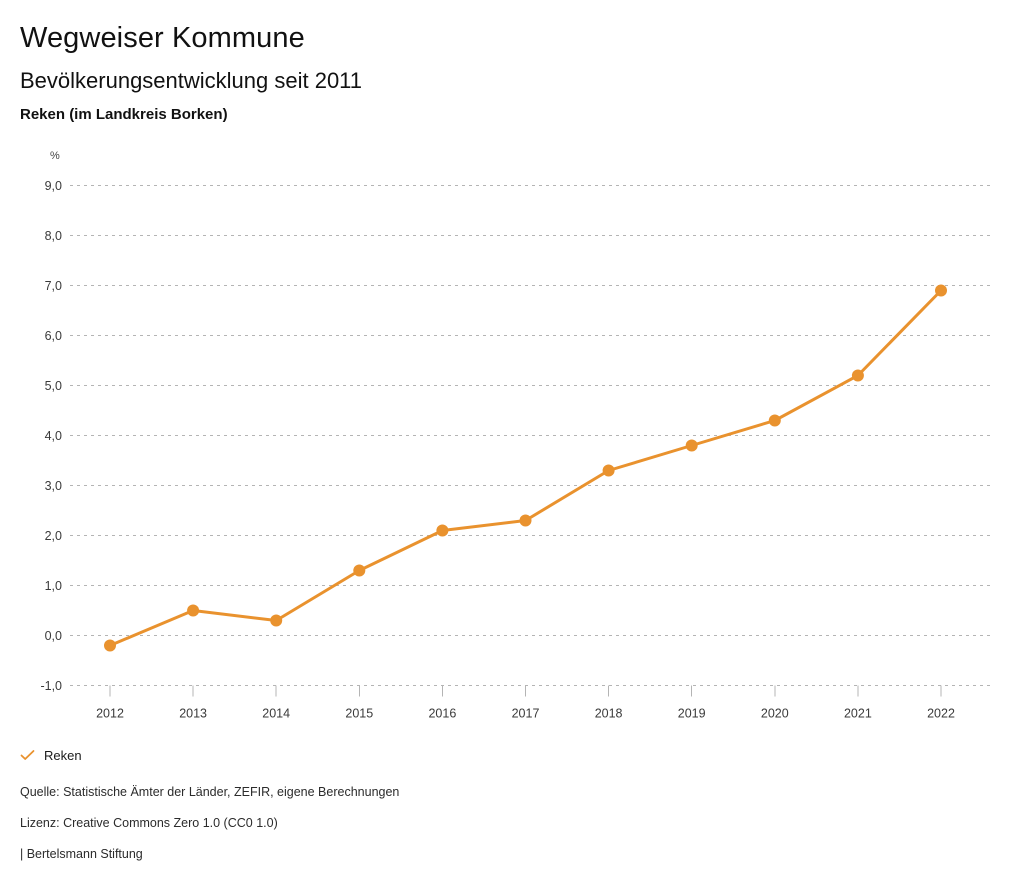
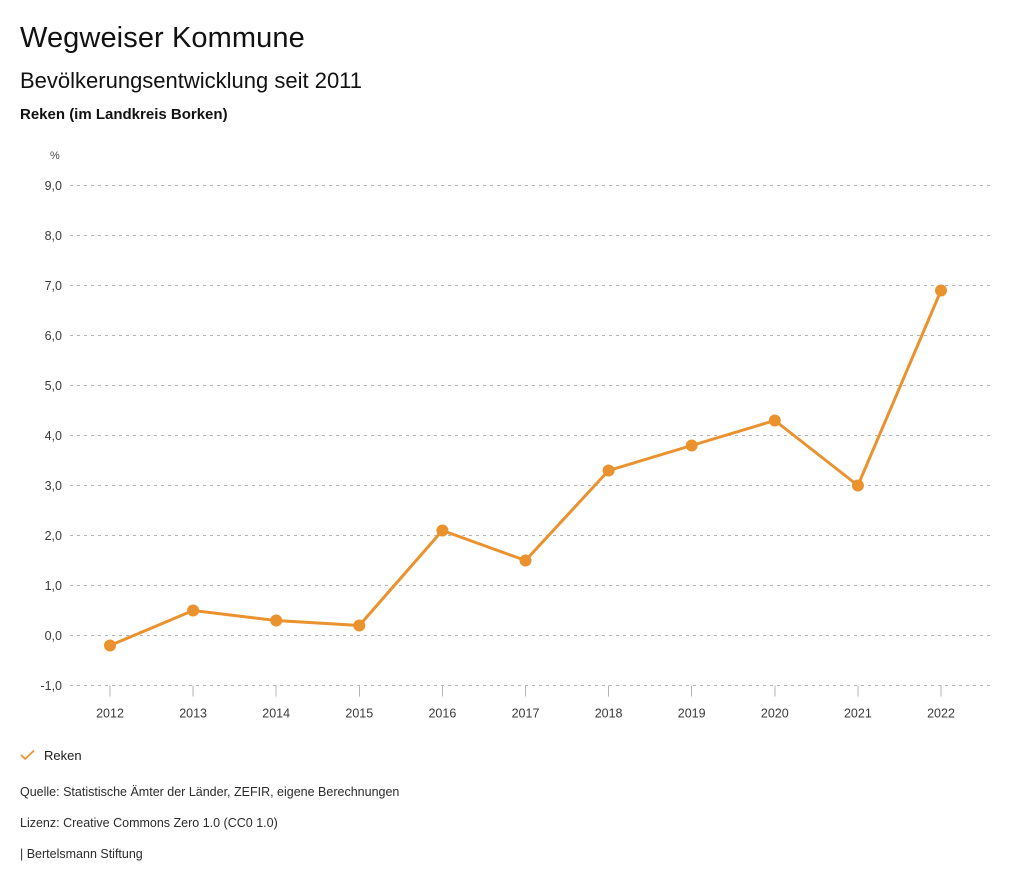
2015: 1,3 -> 0,2
2017: 2,3 -> 1,5
2021: 5,2 -> 3,0
